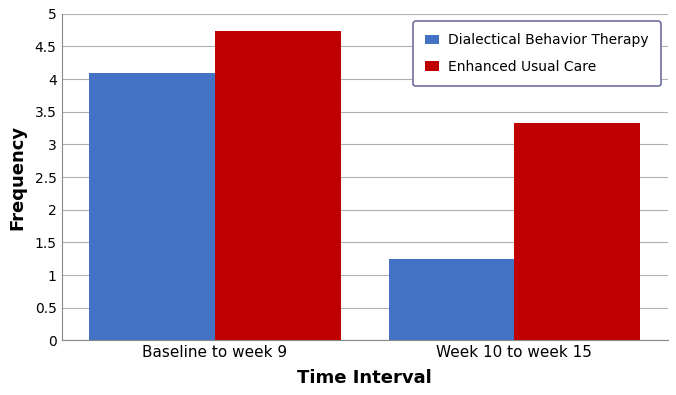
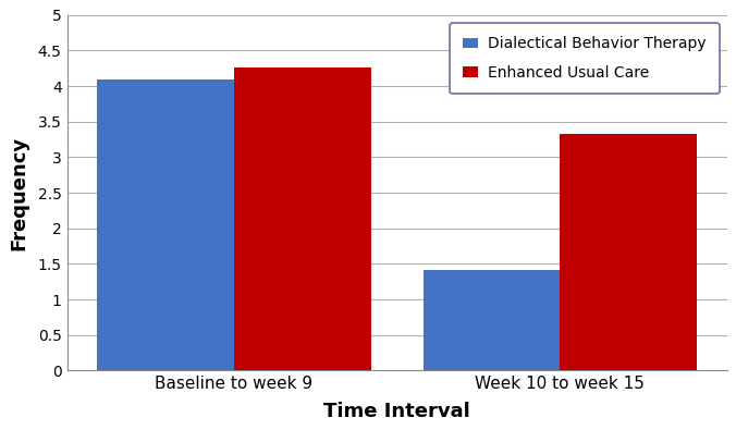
Enhanced Usual Care/Baseline to week 9: 4.73 -> 4.26
Dialectical Behavior Therapy/Week 10 to week 15: 1.25 -> 1.42
